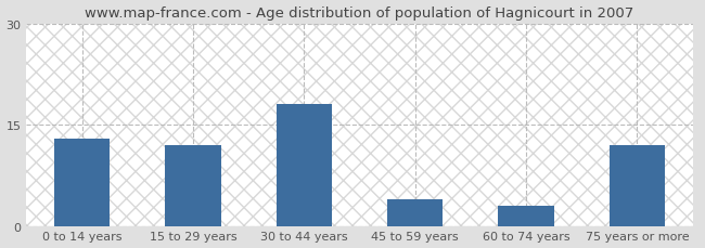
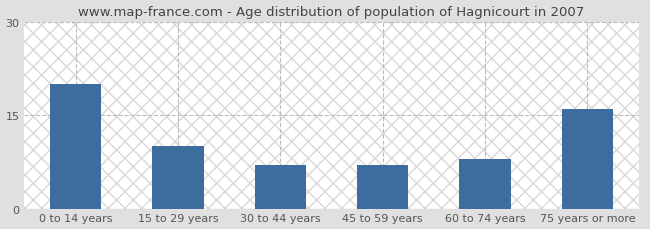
0 to 14 years: 13 -> 20
15 to 29 years: 12 -> 10
30 to 44 years: 18 -> 7
45 to 59 years: 4 -> 7
60 to 74 years: 3 -> 8
75 years or more: 12 -> 16
